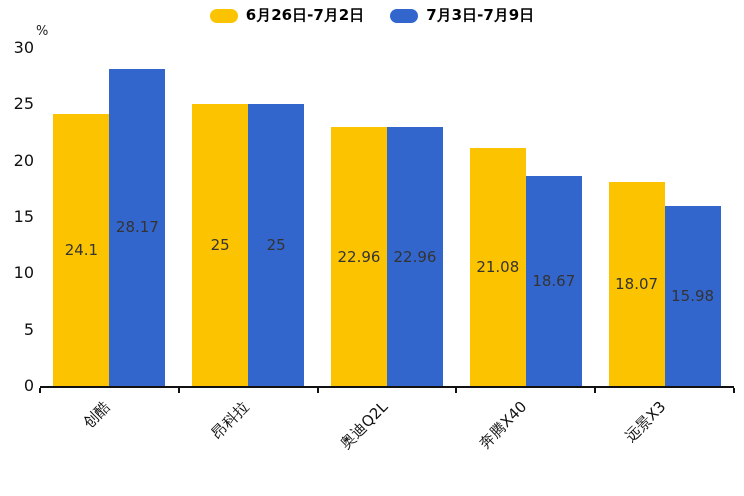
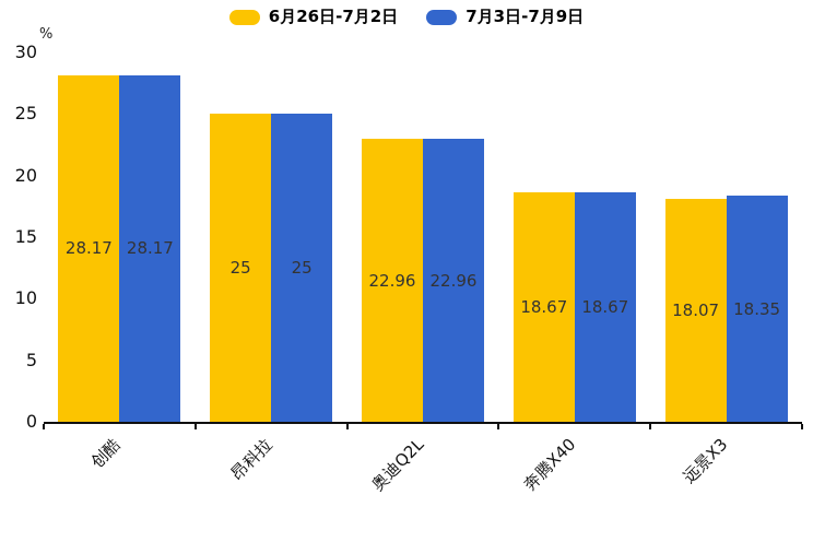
6月26日-7月2日/创酷: 24.1 -> 28.17
6月26日-7月2日/奔腾X40: 21.08 -> 18.67
7月3日-7月9日/远景X3: 15.98 -> 18.35
